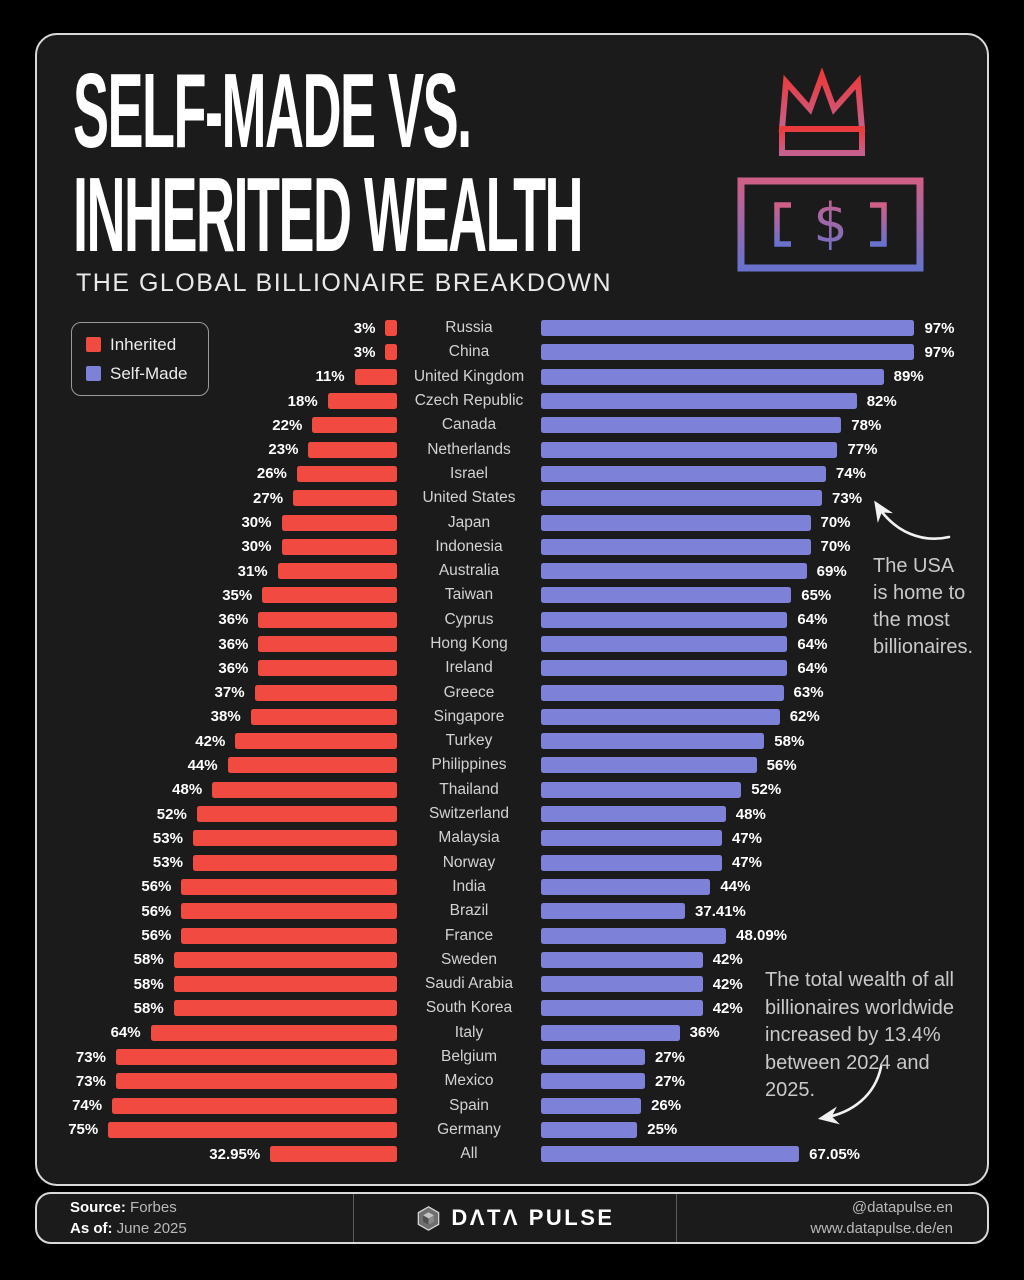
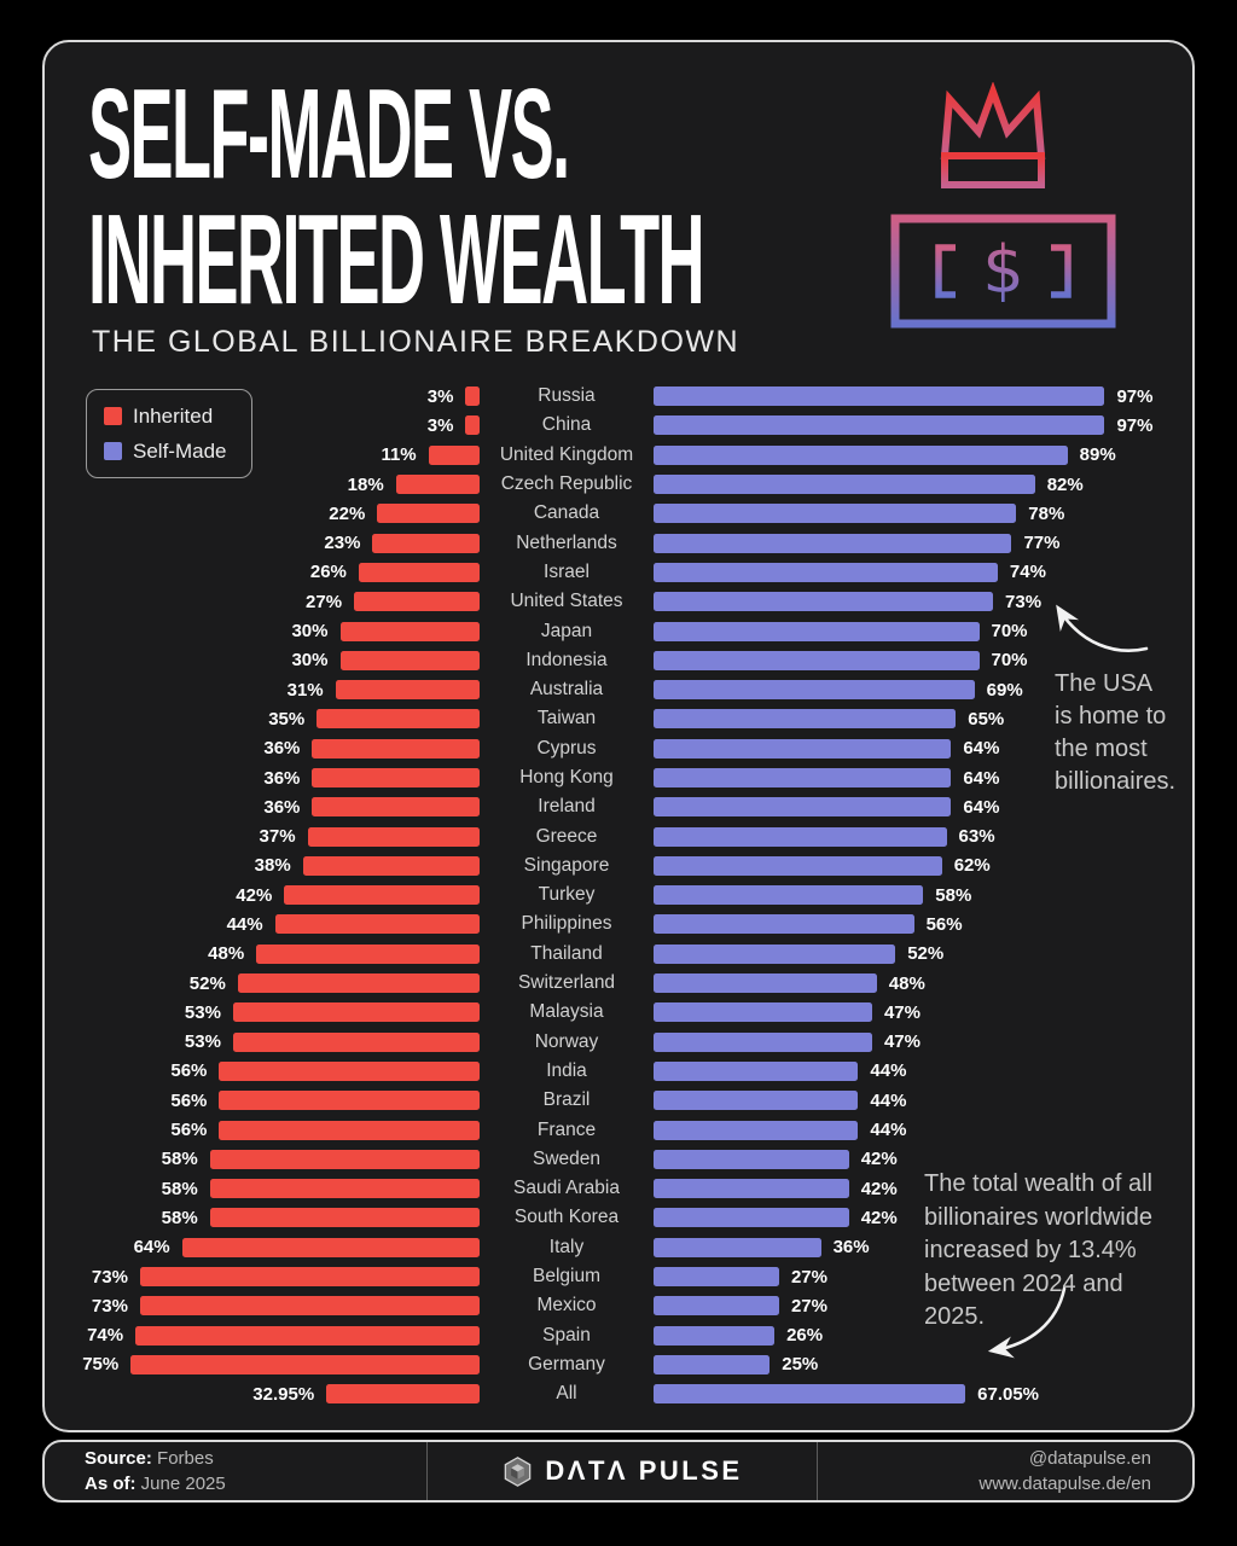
Self-Made/Brazil: 37.41% -> 44%
Self-Made/France: 48.09% -> 44%
